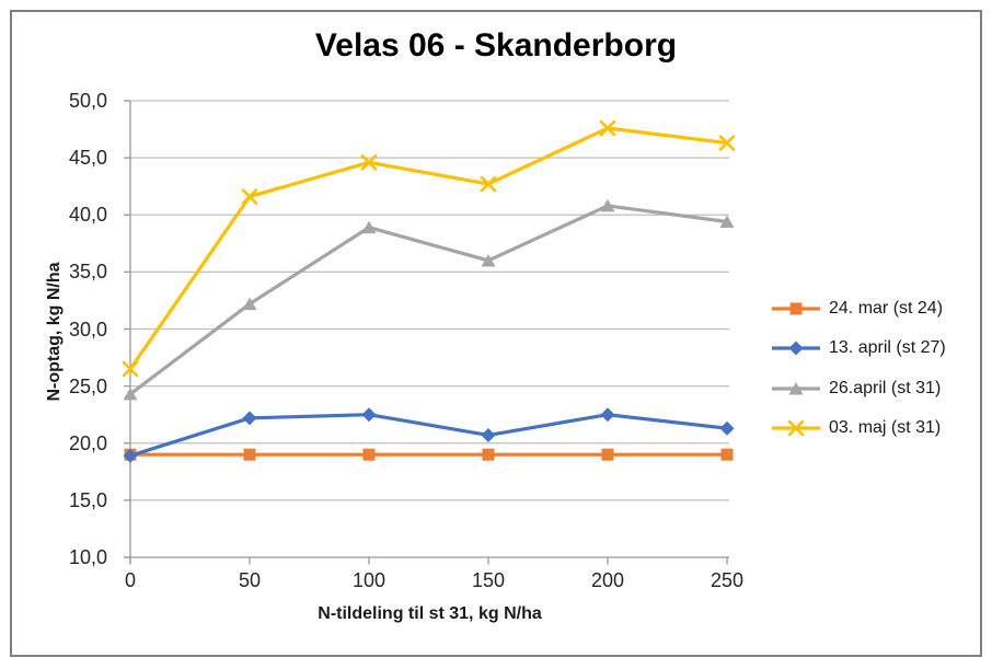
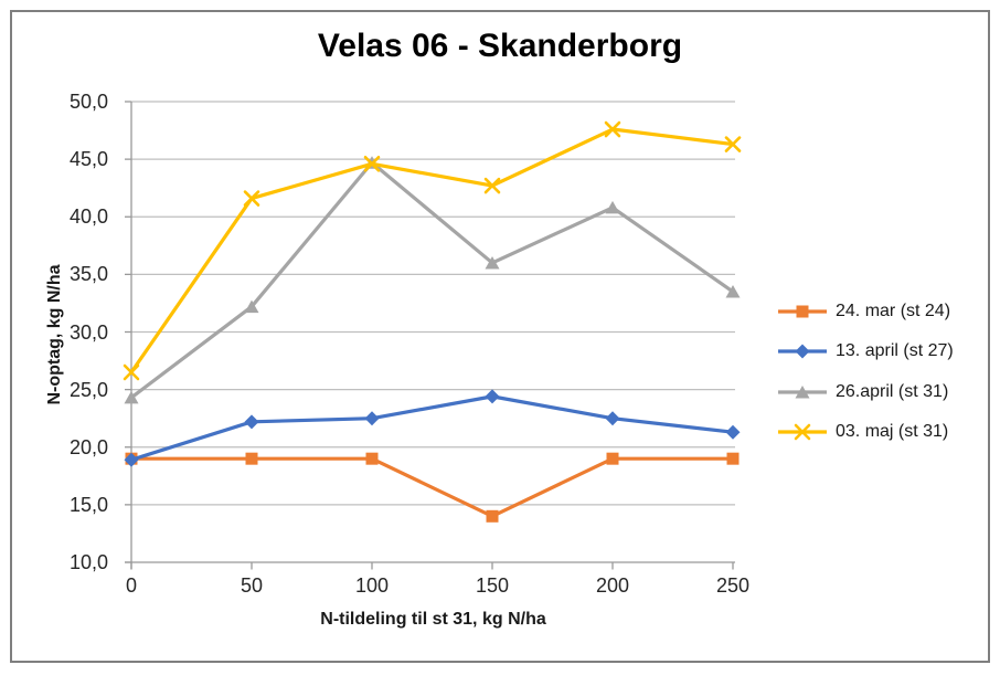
26.april (st 31)/100: 38,9 -> 44,7
24. mar (st 24)/150: 19 -> 14
13. april (st 27)/150: 20,7 -> 24,4
26.april (st 31)/250: 39,4 -> 33,5
